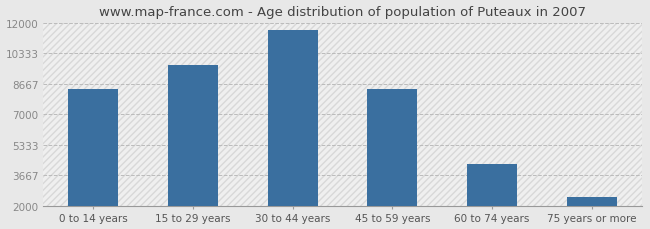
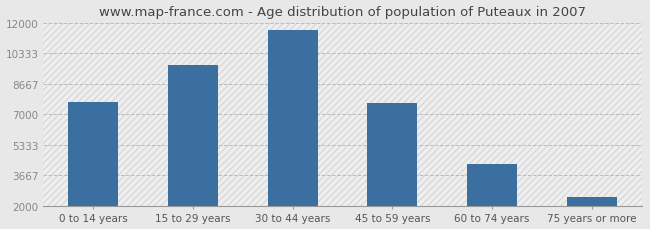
0 to 14 years: 8400 -> 7700
45 to 59 years: 8400 -> 7600
